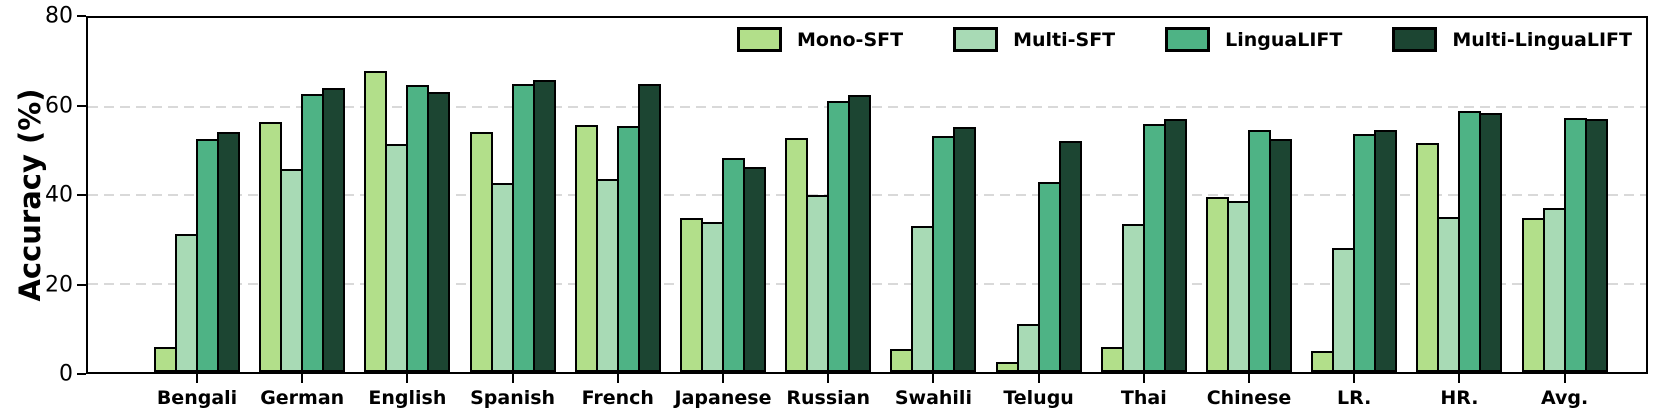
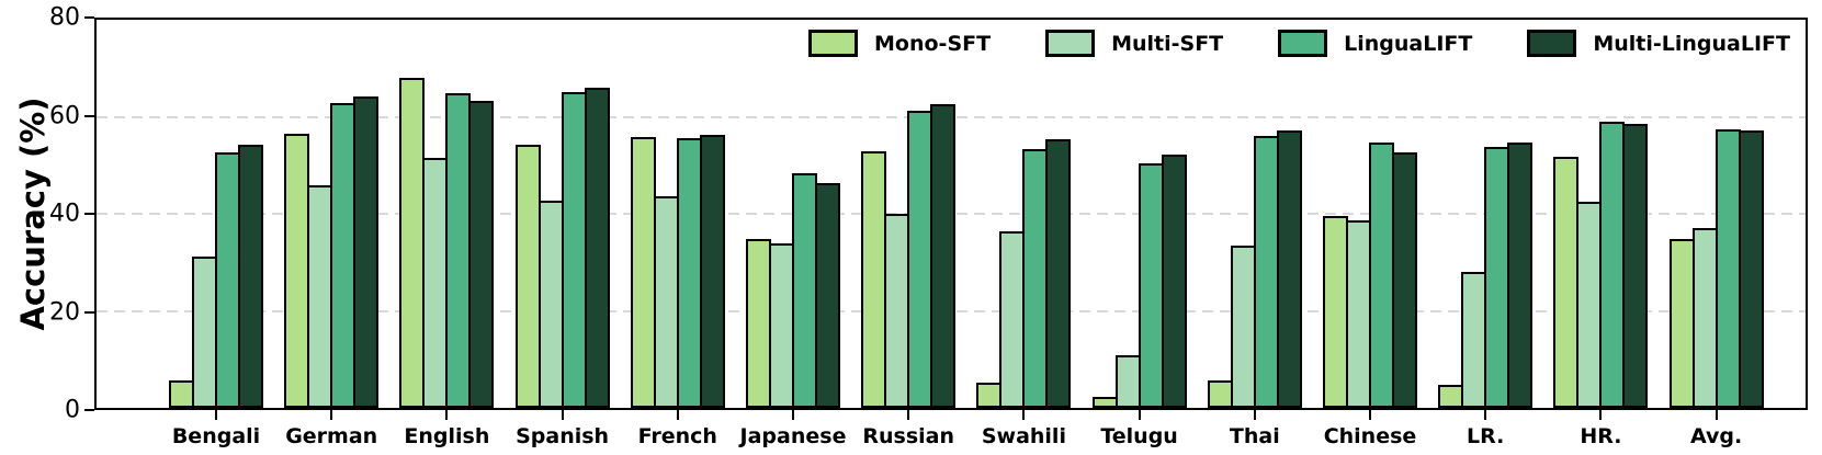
Multi-LinguaLIFT/French: 65 -> 56
Multi-SFT/Swahili: 33 -> 36
LinguaLIFT/Telugu: 43 -> 50
Multi-SFT/HR.: 35 -> 42
